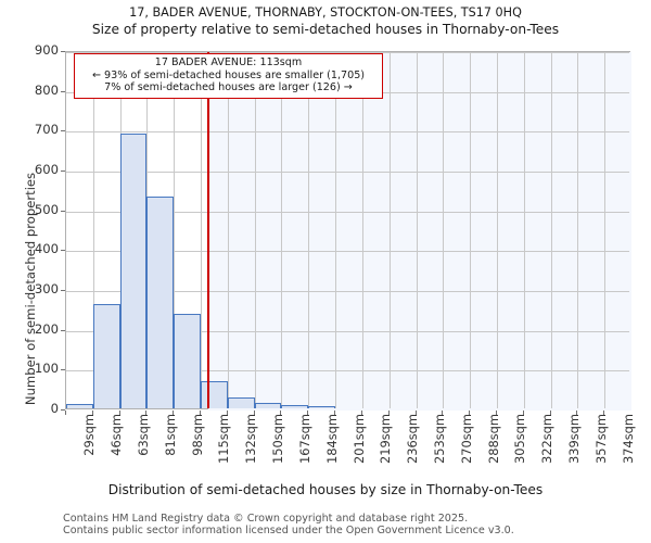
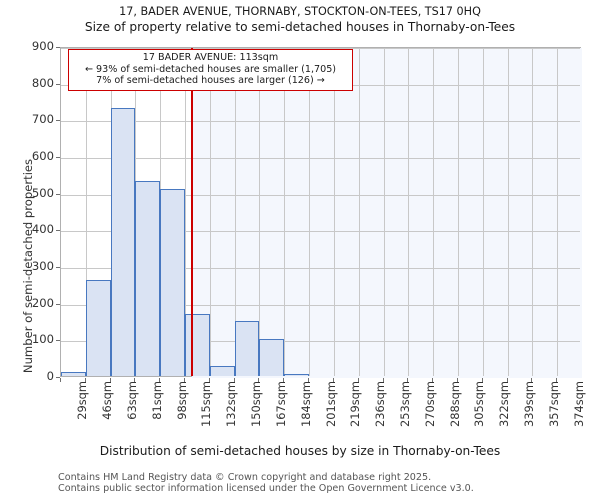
63sqm: 690 -> 730
98sqm: 240 -> 510
115sqm: 70 -> 170
150sqm: 10 -> 150
167sqm: 10 -> 100
